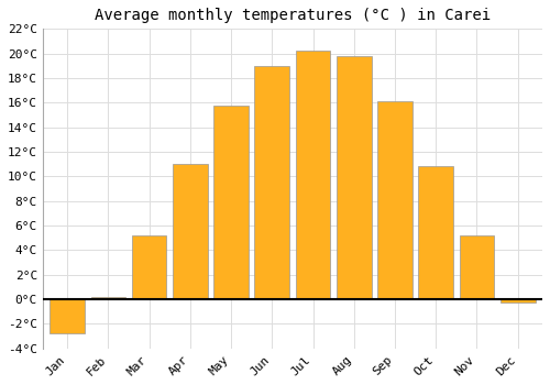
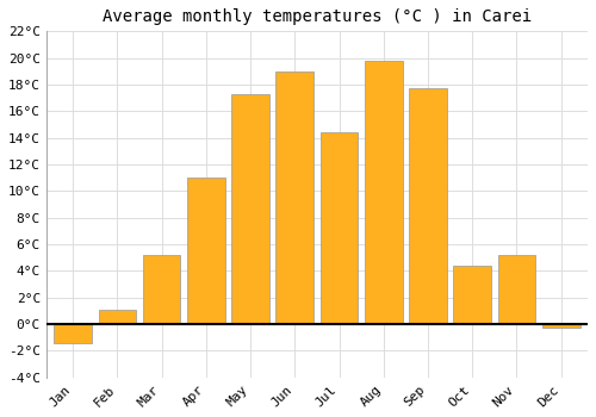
Jan: -2.8°C -> -1.4°C
Feb: 0.2°C -> 1.1°C
May: 15.8°C -> 17.3°C
Jul: 20.2°C -> 14.4°C
Sep: 16.1°C -> 17.7°C
Oct: 10.8°C -> 4.4°C
